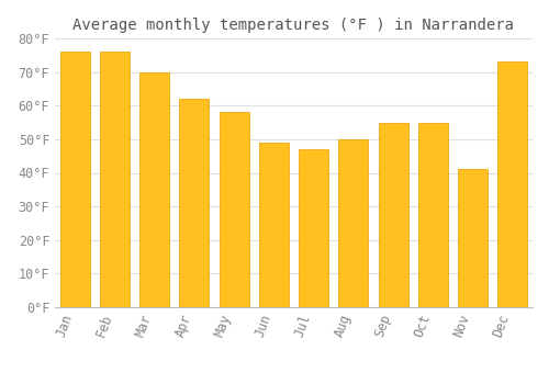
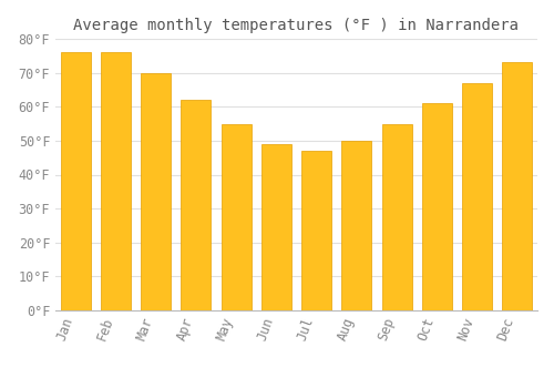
May: 58°F -> 55°F
Oct: 55°F -> 61°F
Nov: 41°F -> 67°F
